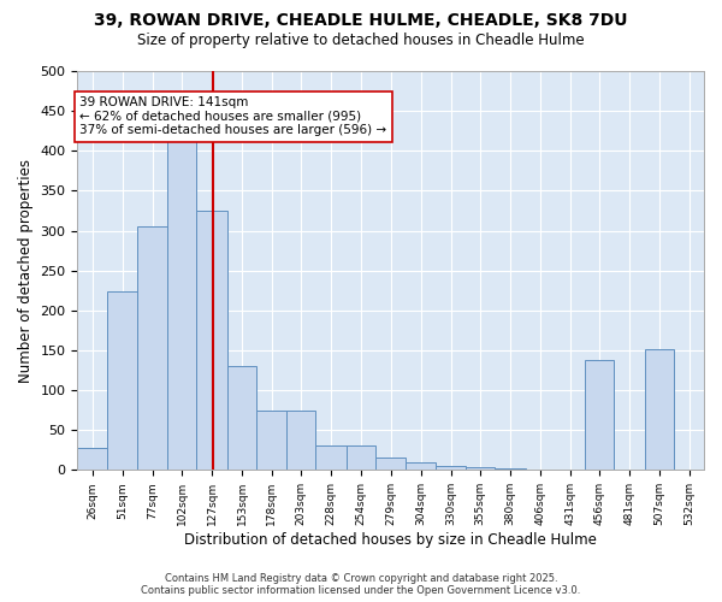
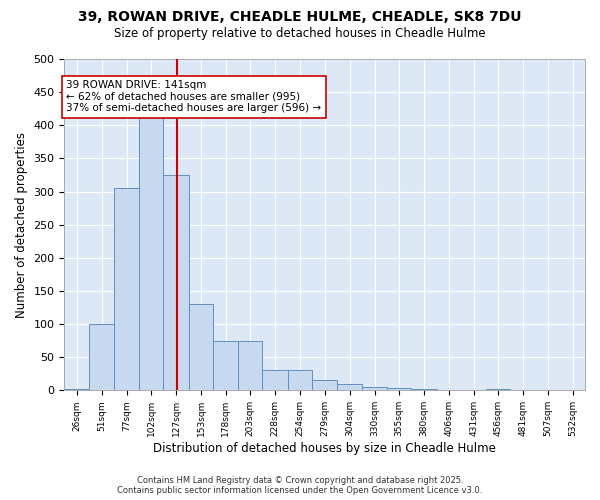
26sqm: 28 -> 2
51sqm: 224 -> 100
456sqm: 138 -> 2
507sqm: 152 -> 1
